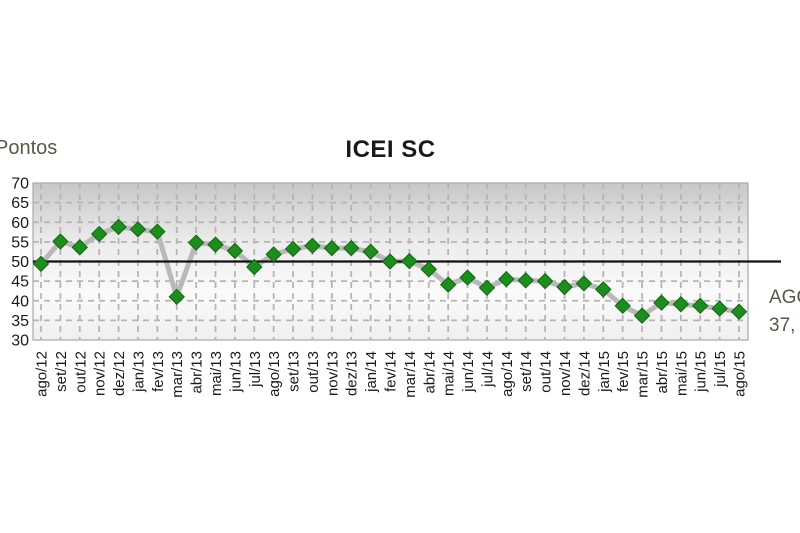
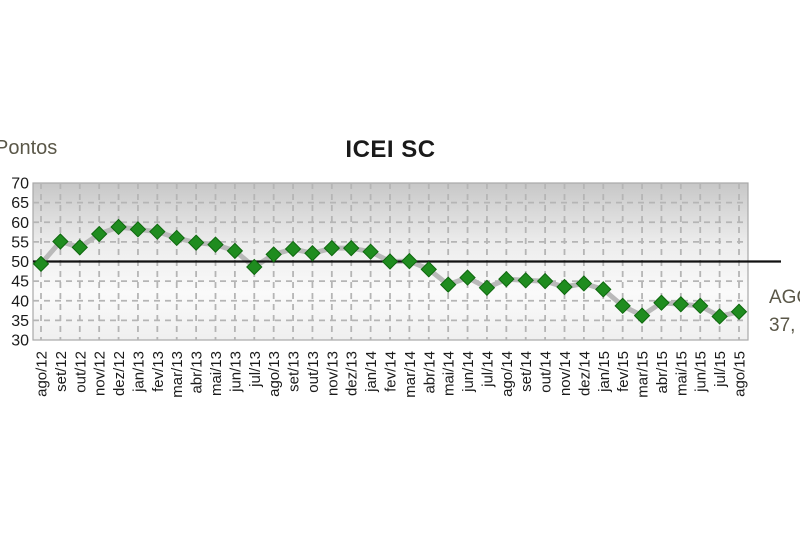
mar/13: 41 -> 56
out/13: 54 -> 52
jul/15: 38 -> 36
